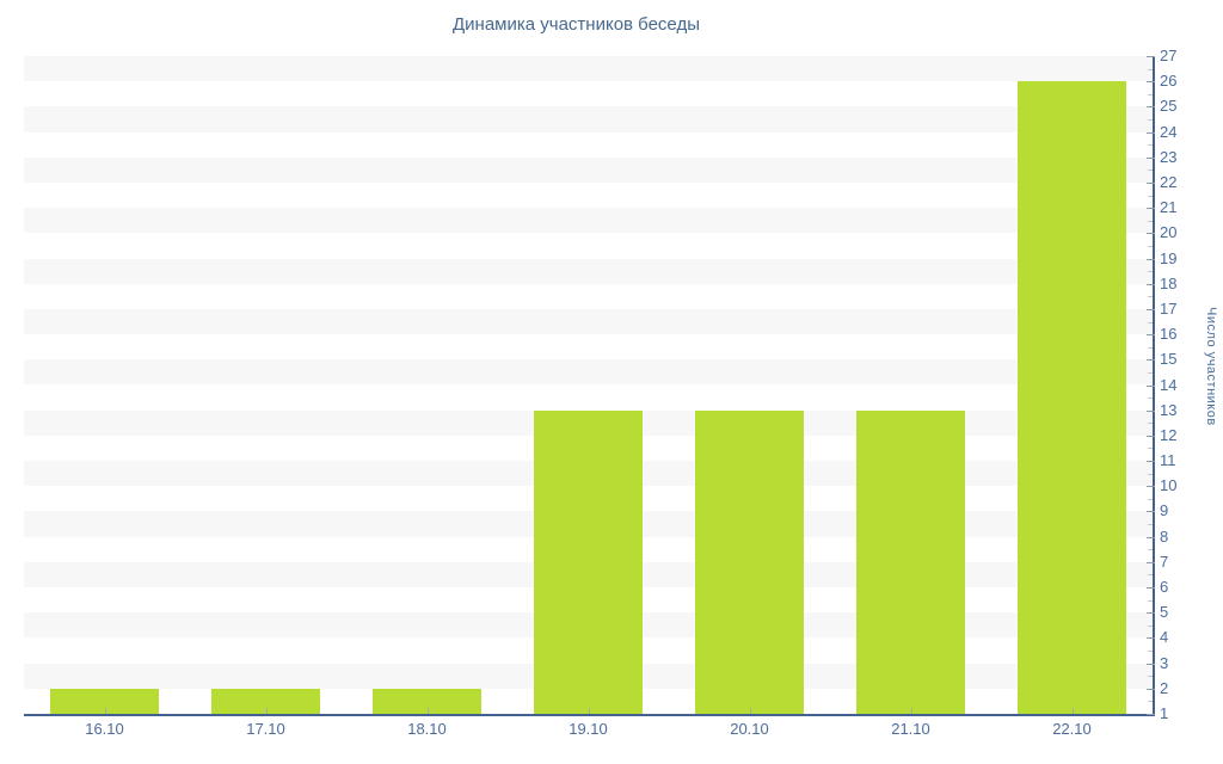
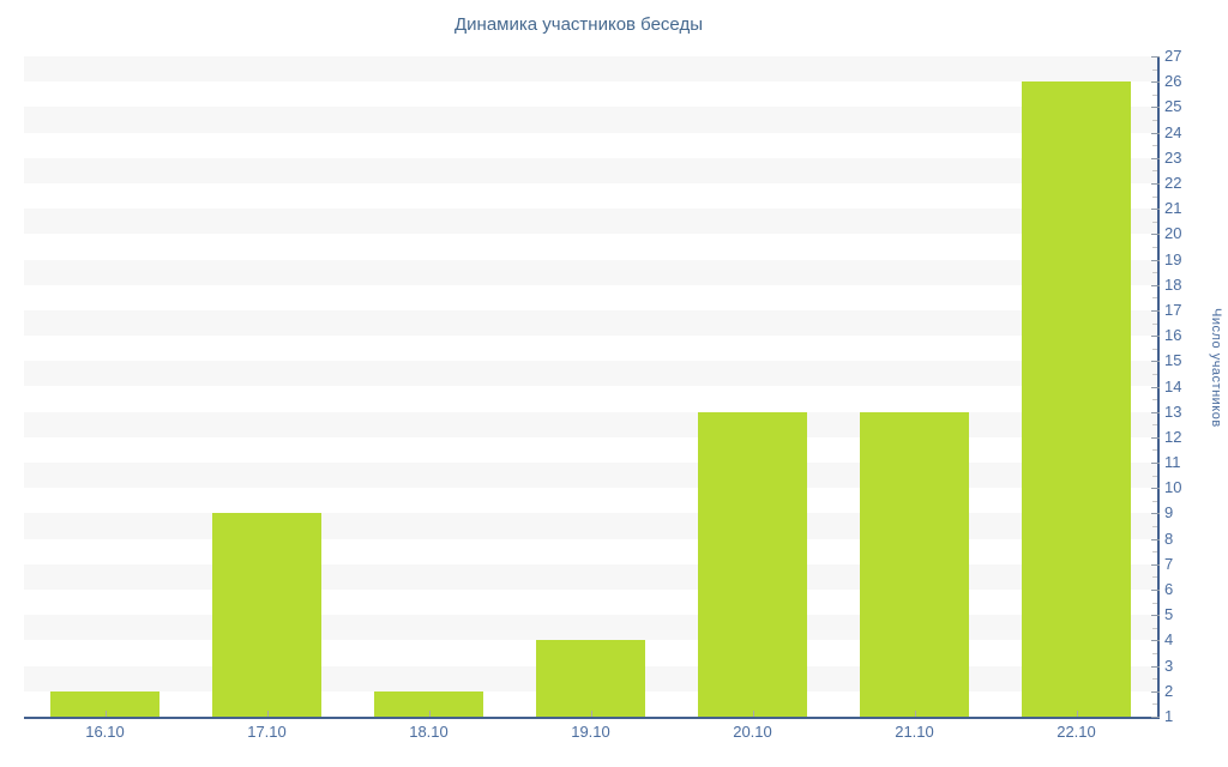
17.10: 2 -> 9
19.10: 13 -> 4
